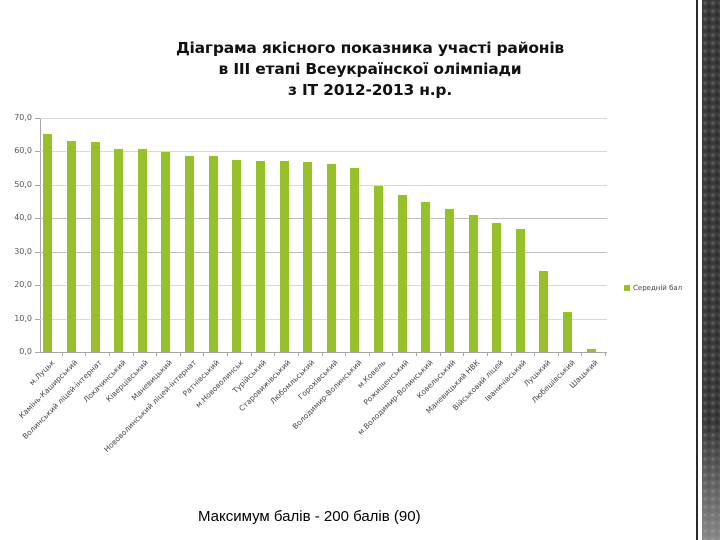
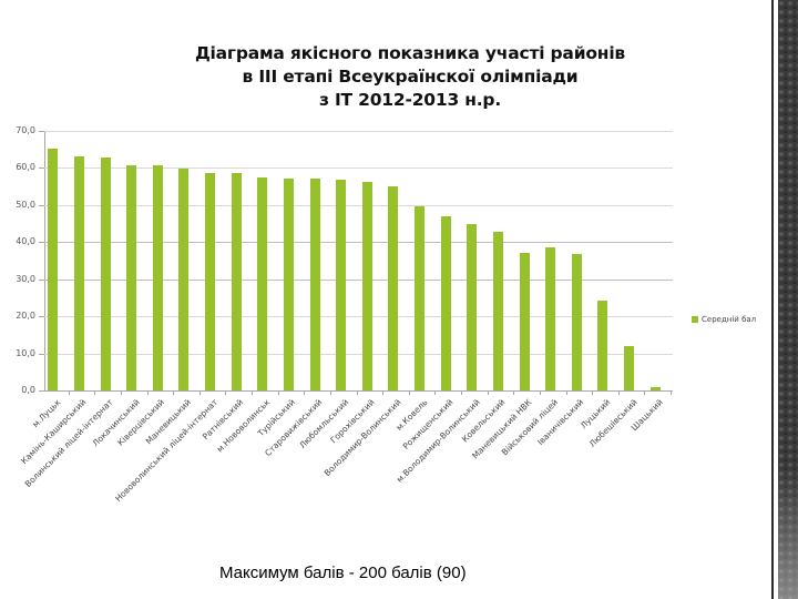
Маневицький НВК: 41 -> 37
